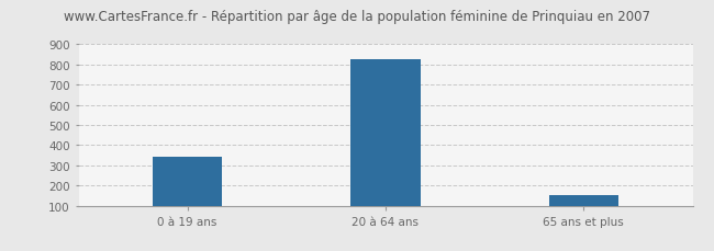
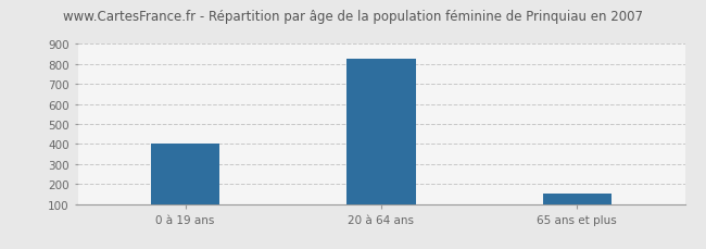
0 à 19 ans: 340 -> 400
